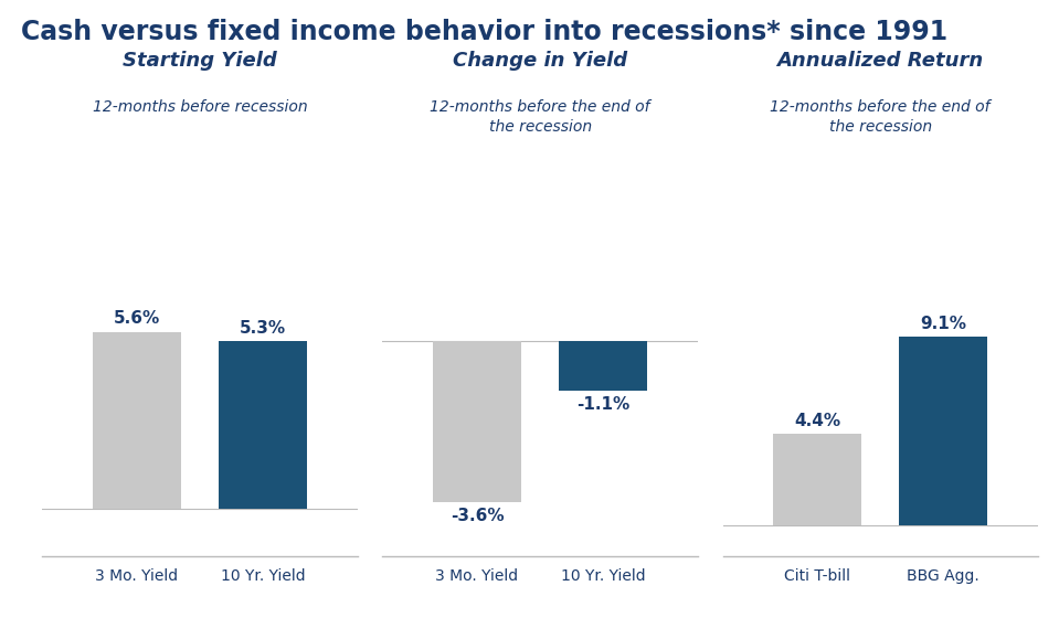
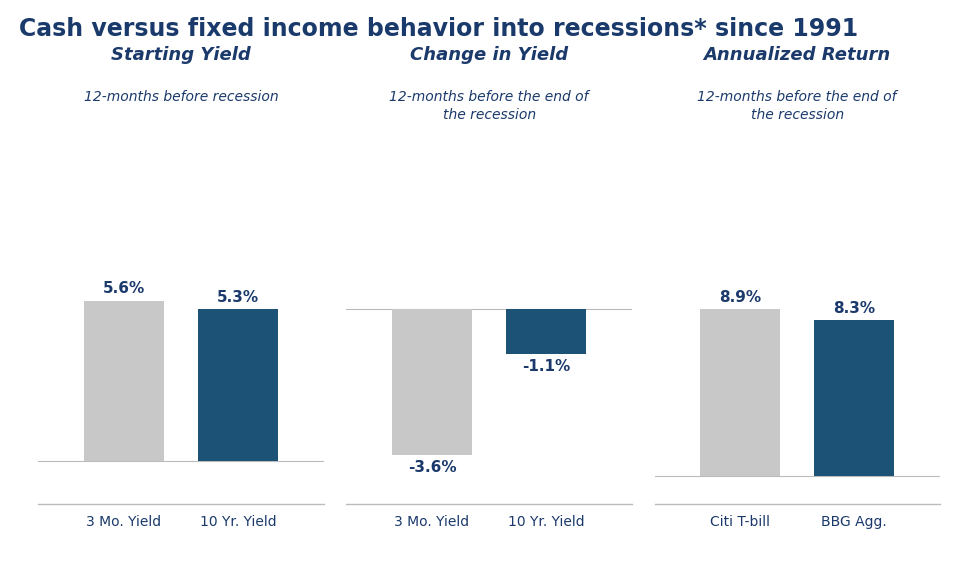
Citi T-bill: 4.4% -> 8.9%
BBG Agg.: 9.1% -> 8.3%
